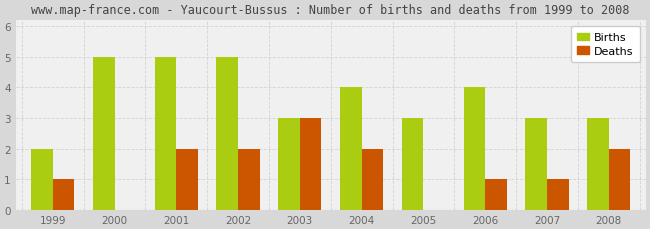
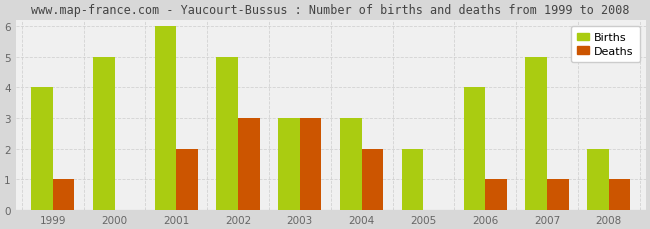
Births/1999: 2 -> 4
Births/2001: 5 -> 6
Deaths/2002: 2 -> 3
Births/2004: 4 -> 3
Births/2005: 3 -> 2
Births/2007: 3 -> 5
Births/2008: 3 -> 2
Deaths/2008: 2 -> 1
